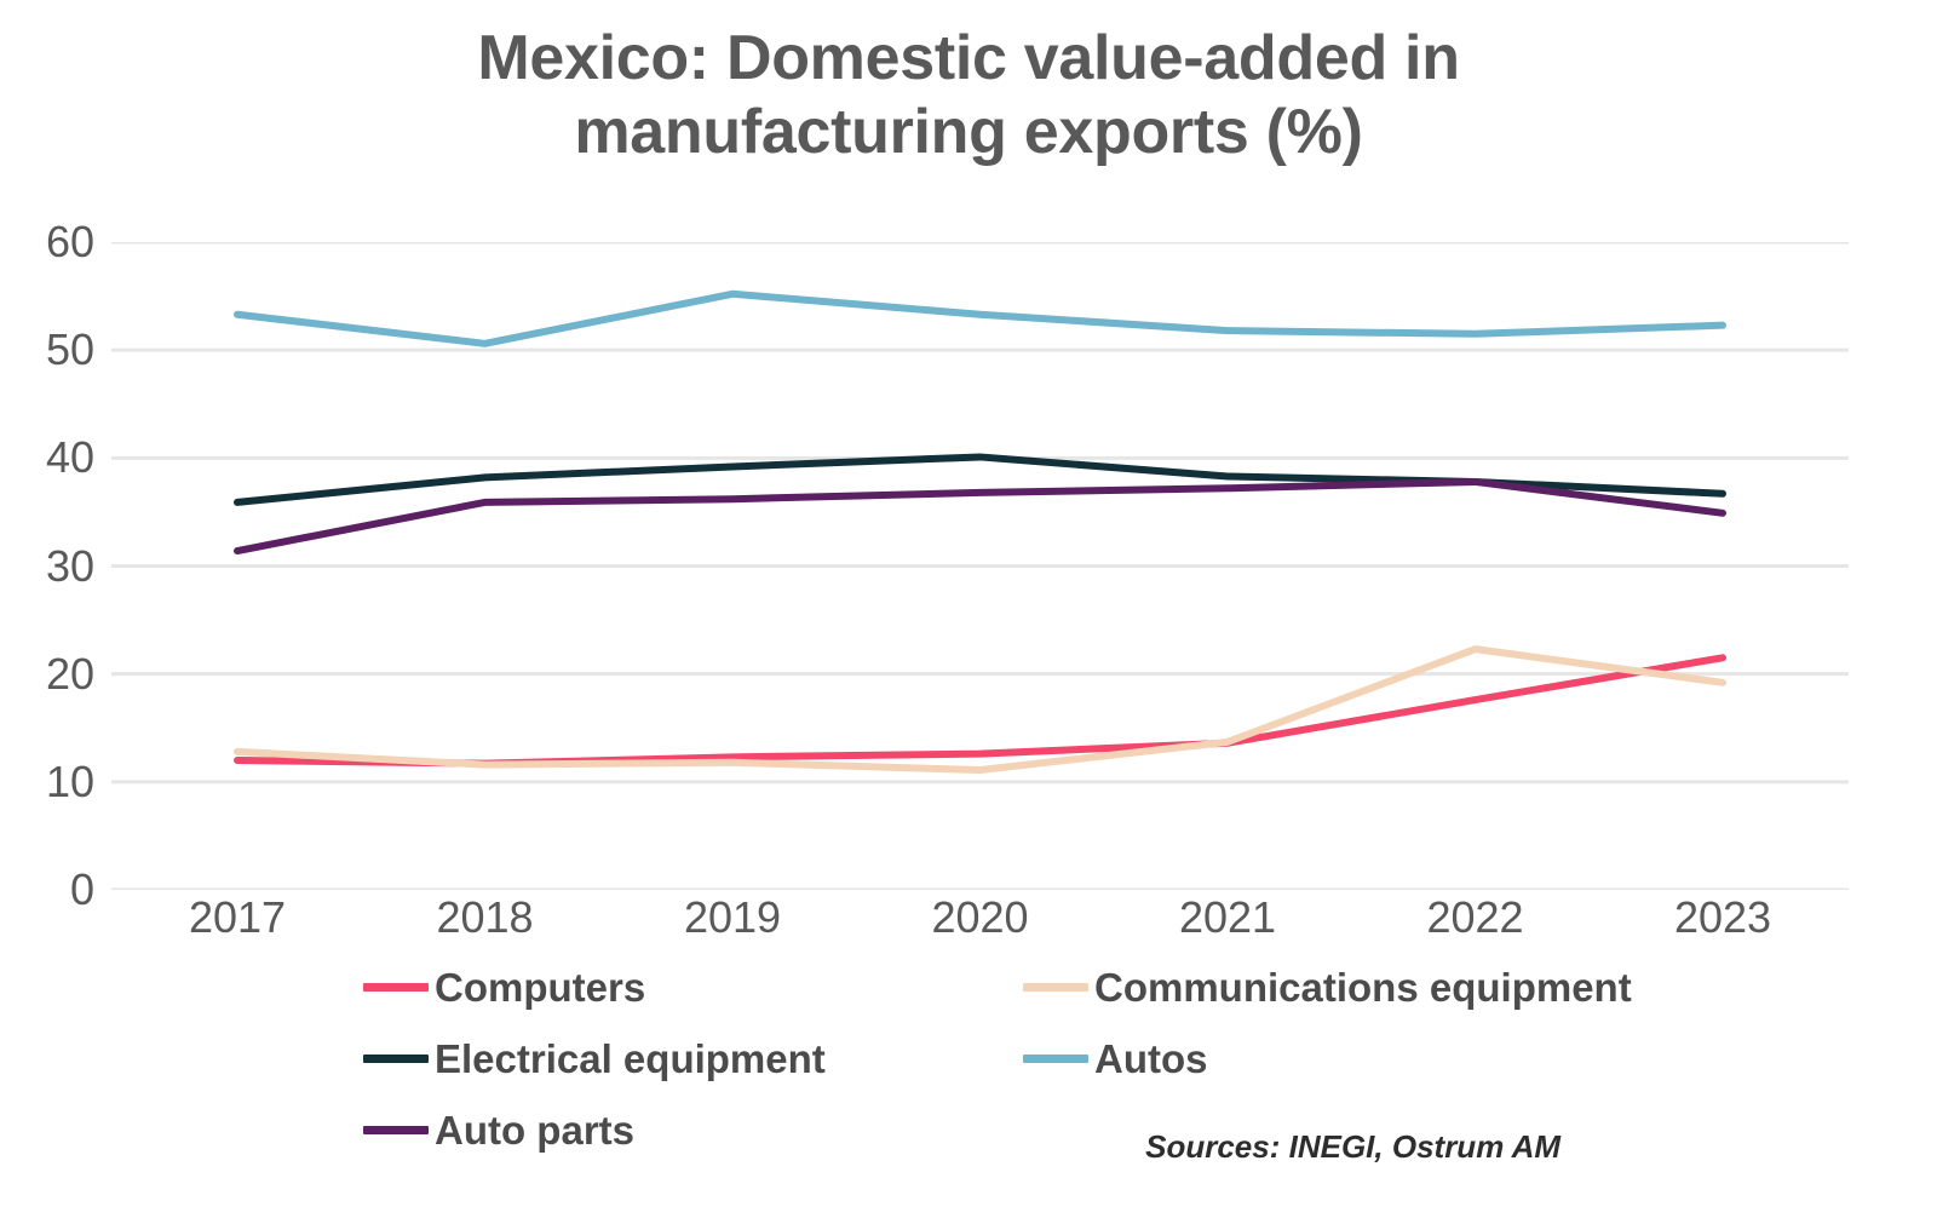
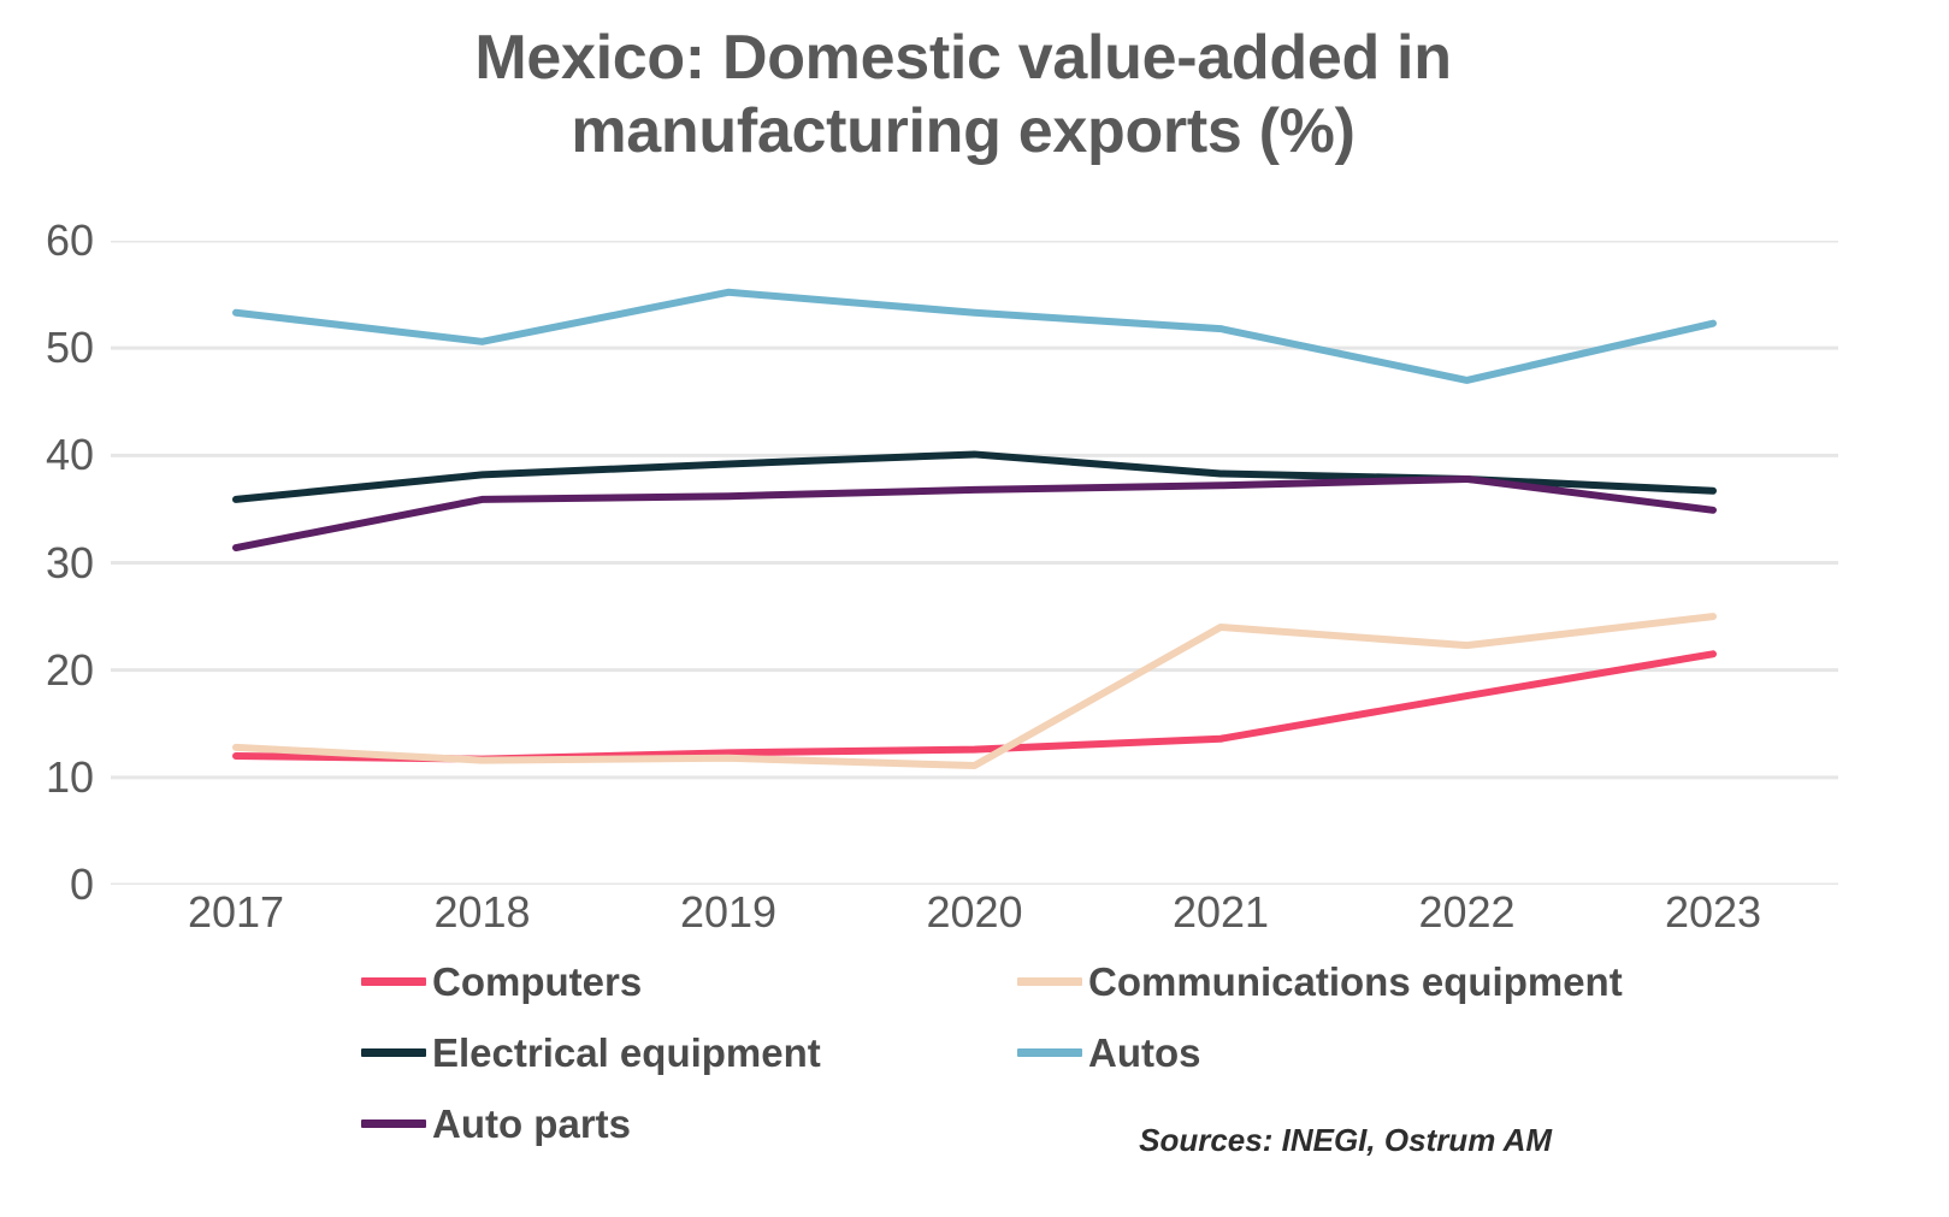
Communications equipment/2021: 14 -> 24
Autos/2022: 52 -> 47
Communications equipment/2023: 19 -> 25
